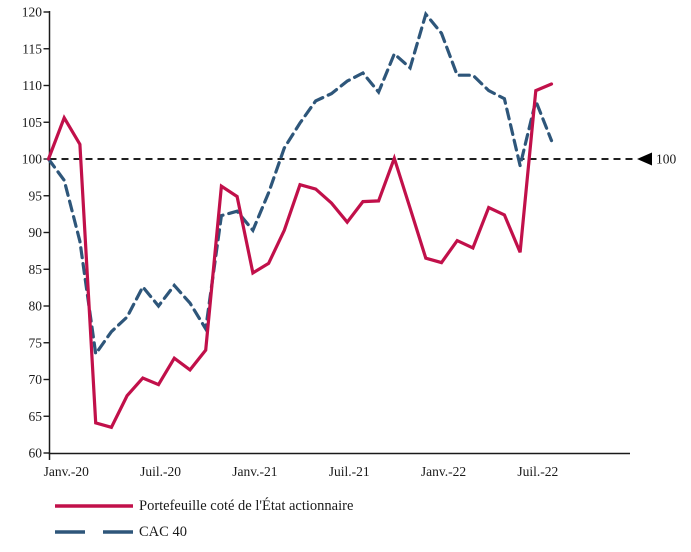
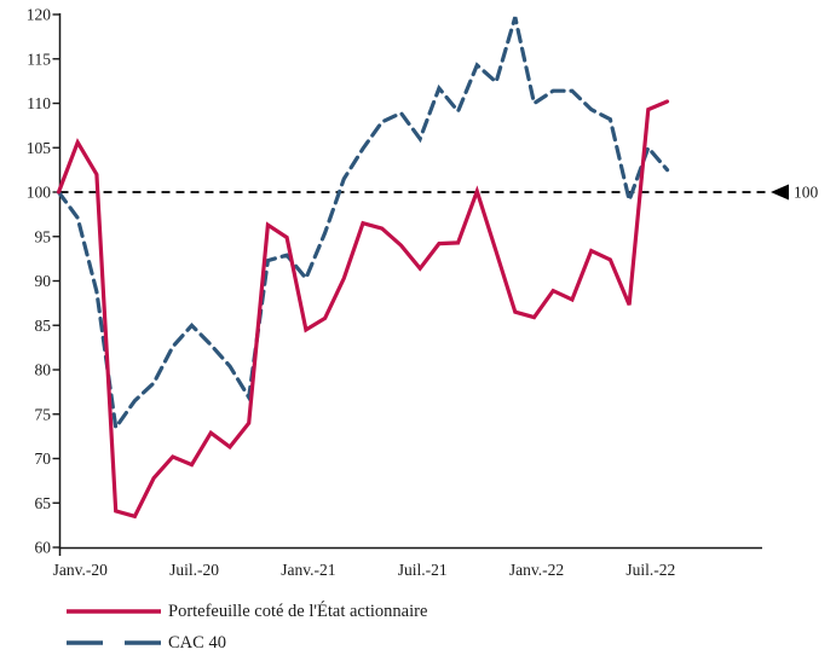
CAC 40/Juil.-20: 80 -> 85
CAC 40/Juil.-21: 111 -> 106
CAC 40/Janv.-22: 117 -> 110
CAC 40/Juil.-22: 108 -> 105
